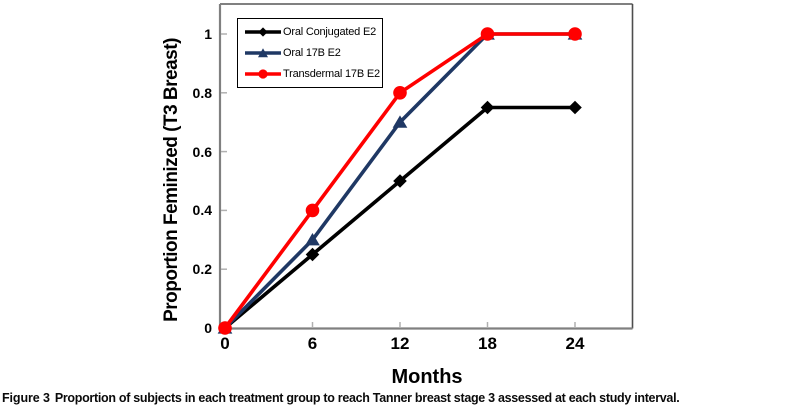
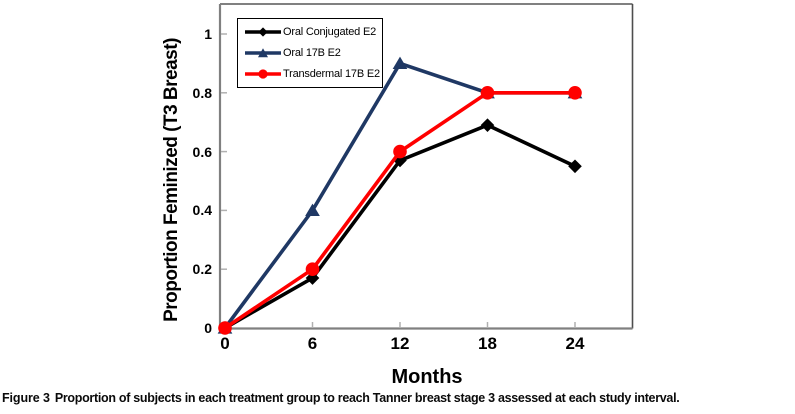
Oral Conjugated E2/6: 0.25 -> 0.17
Oral 17B E2/6: 0.3 -> 0.4
Transdermal 17B E2/6: 0.4 -> 0.2
Oral Conjugated E2/12: 0.50 -> 0.57
Oral 17B E2/12: 0.7 -> 0.9
Transdermal 17B E2/12: 0.8 -> 0.6
Oral Conjugated E2/18: 0.75 -> 0.69
Oral 17B E2/18: 1.0 -> 0.8
Transdermal 17B E2/18: 1.0 -> 0.8
Oral Conjugated E2/24: 0.75 -> 0.55
Oral 17B E2/24: 1.0 -> 0.8
Transdermal 17B E2/24: 1.0 -> 0.8
